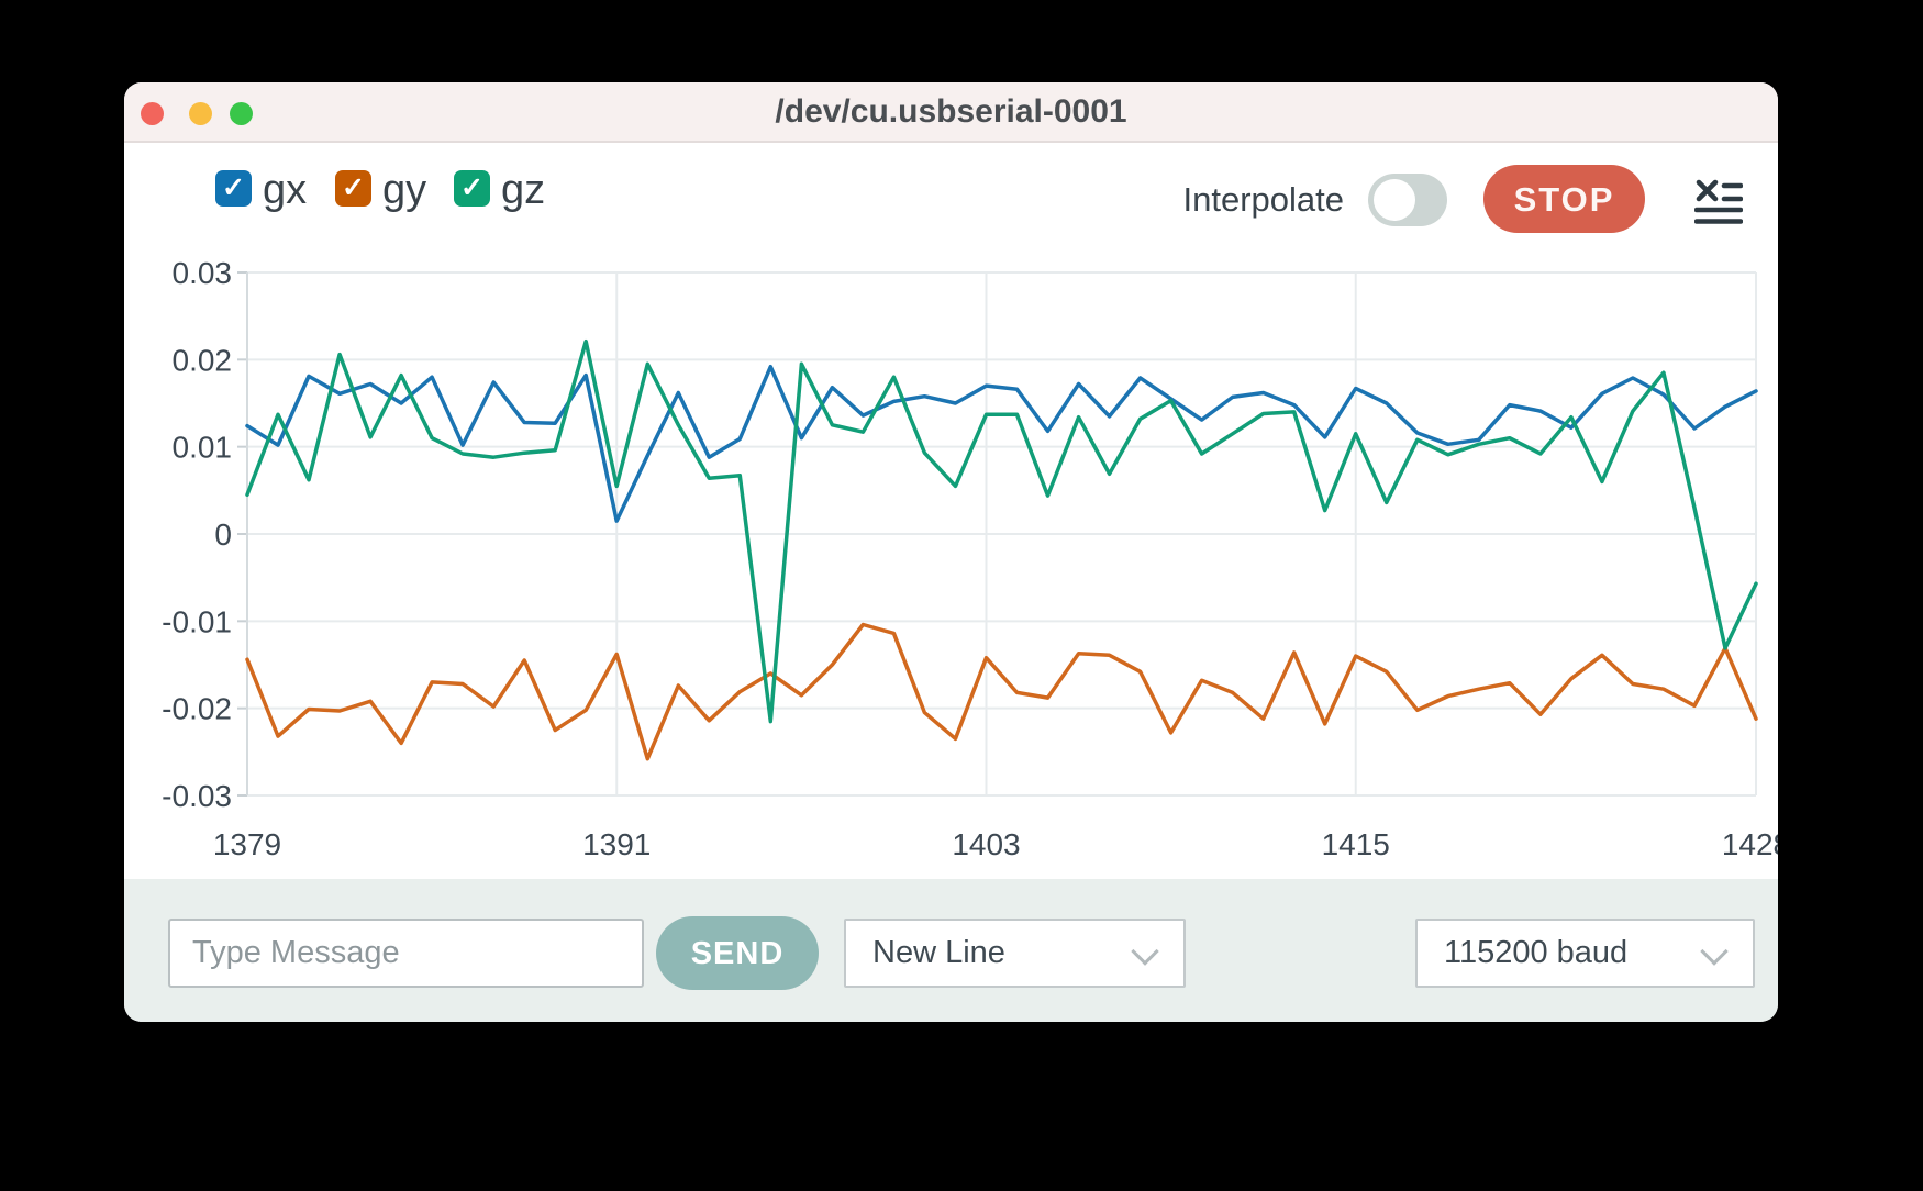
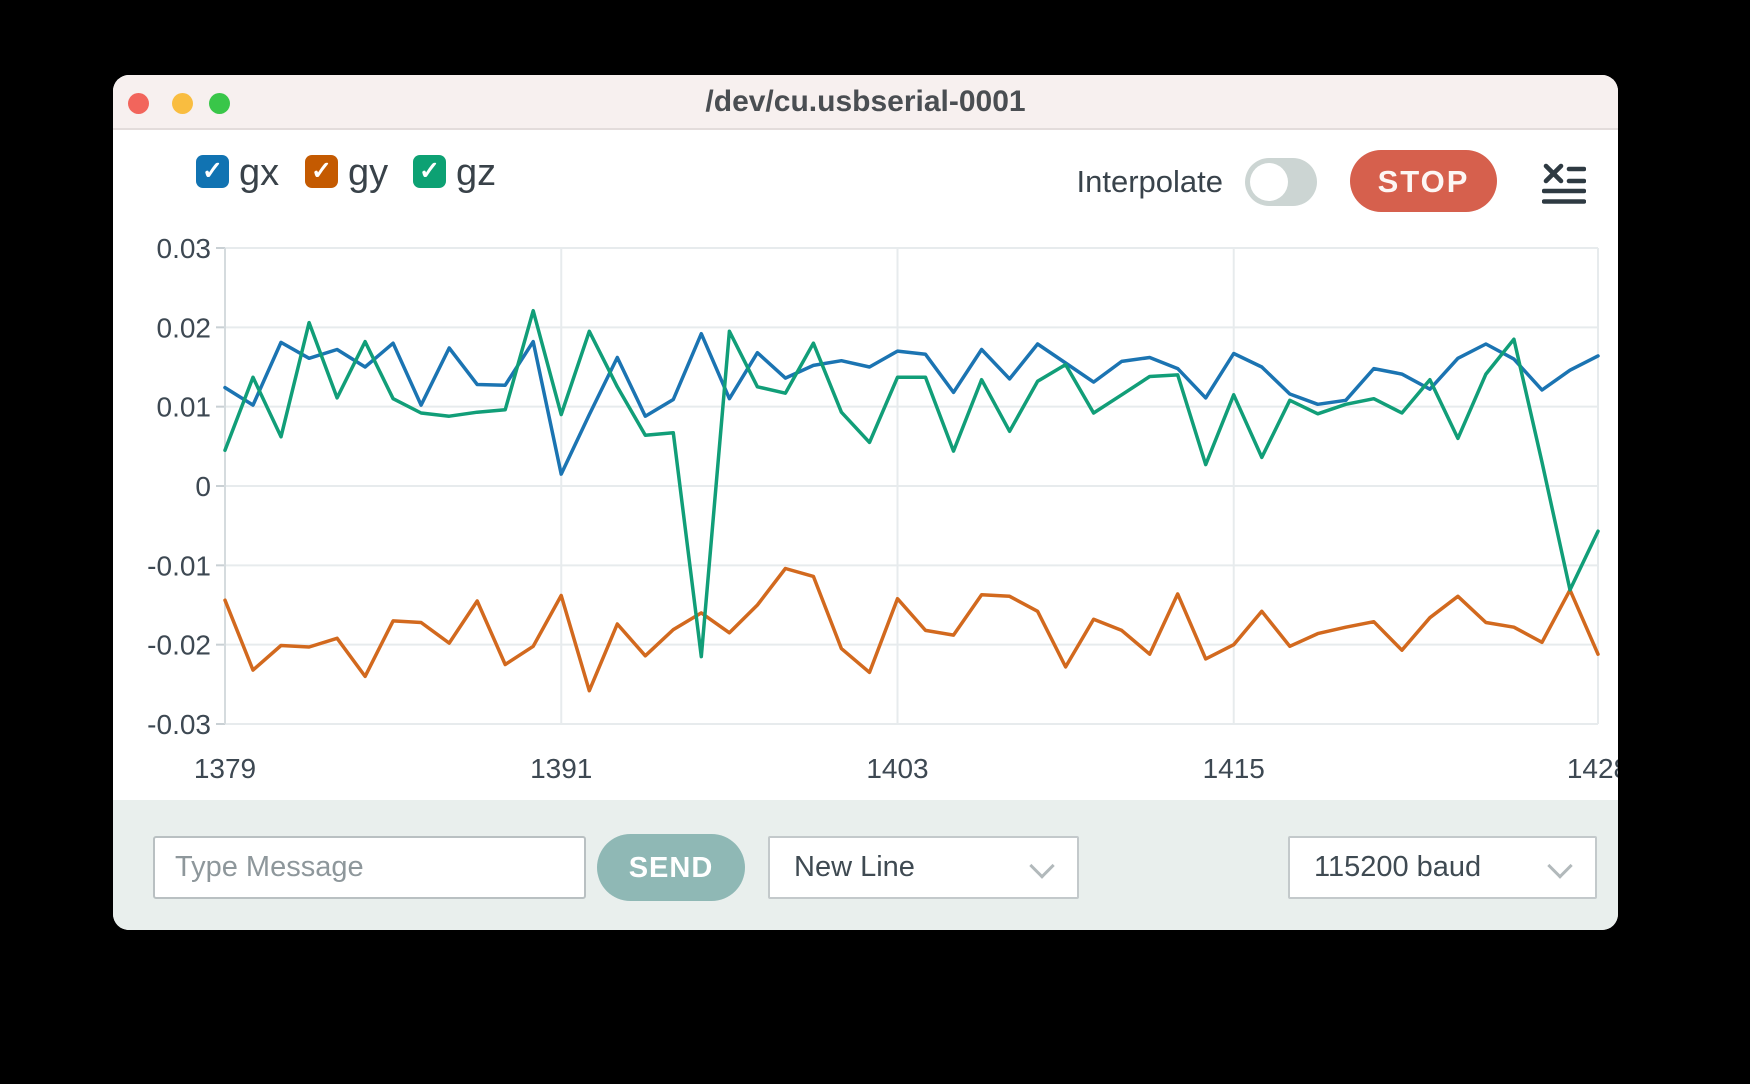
gz/1391: 0.005 -> 0.009
gy/1415: -0.014 -> -0.020
